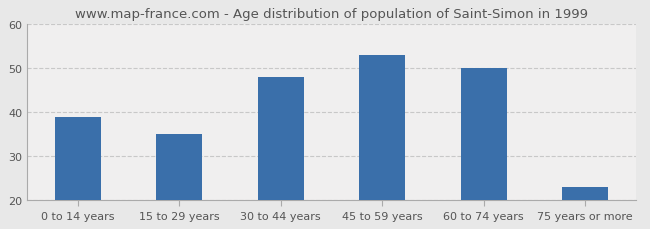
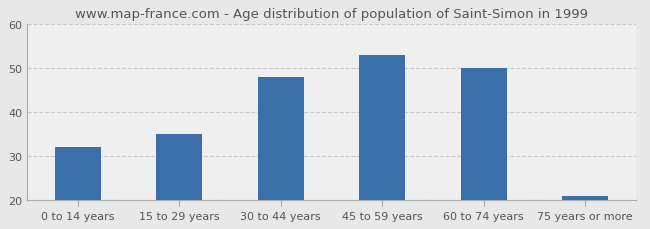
0 to 14 years: 39 -> 32
75 years or more: 23 -> 21
